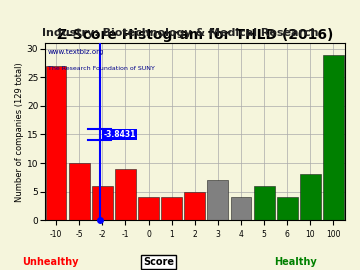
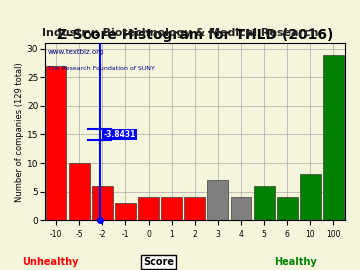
-1: 9 -> 3
2: 5 -> 4
